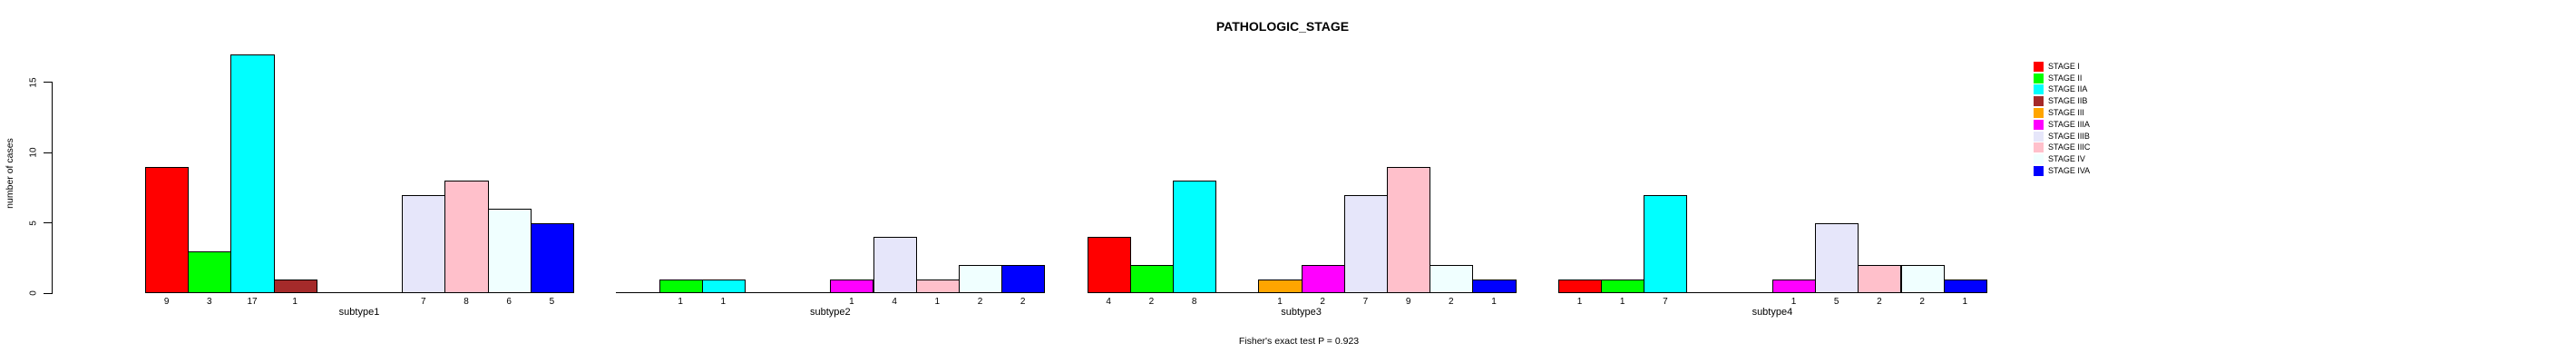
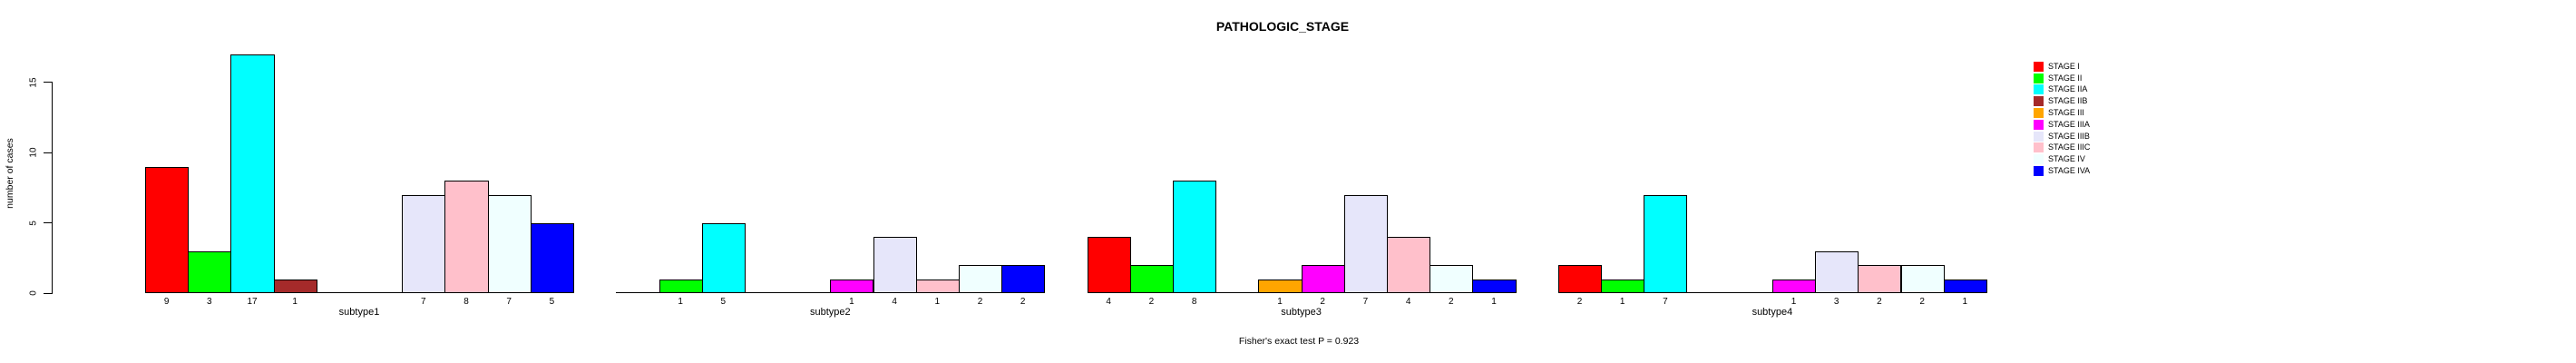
STAGE IV/subtype1: 6 -> 7
STAGE IIA/subtype2: 1 -> 5
STAGE IIIC/subtype3: 9 -> 4
STAGE I/subtype4: 1 -> 2
STAGE IIIB/subtype4: 5 -> 3
